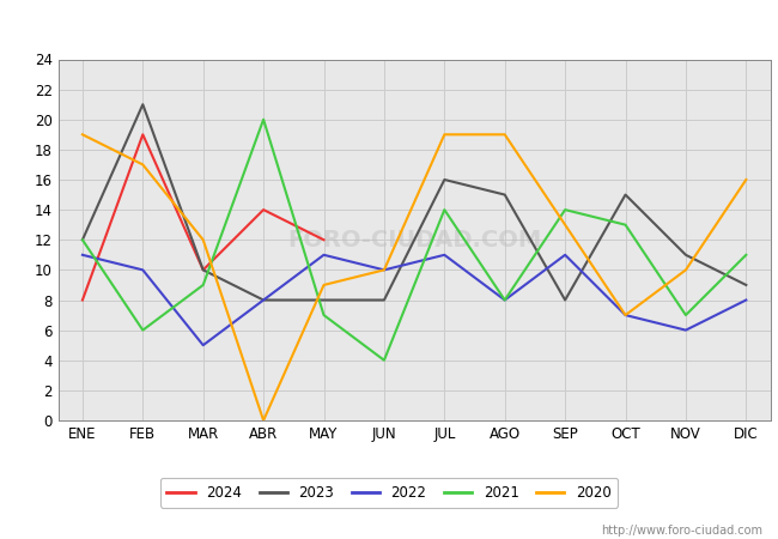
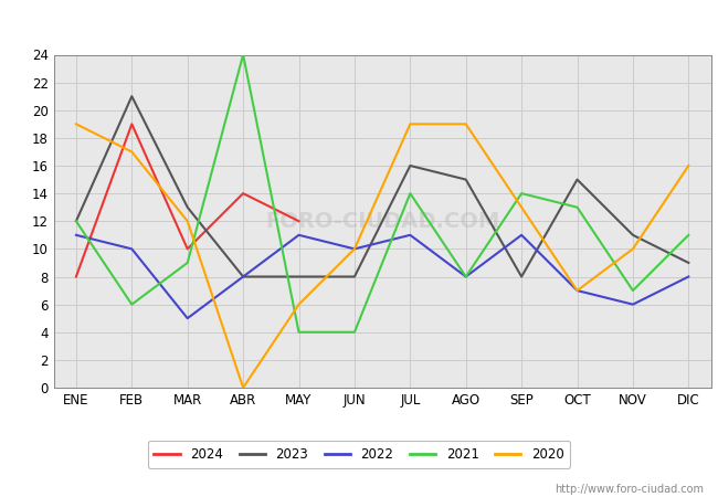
2023/MAR: 10 -> 13
2021/ABR: 20 -> 24
2021/MAY: 7 -> 4
2020/MAY: 9 -> 6
